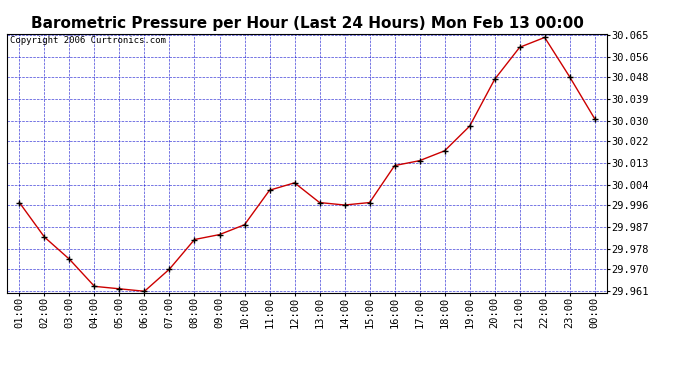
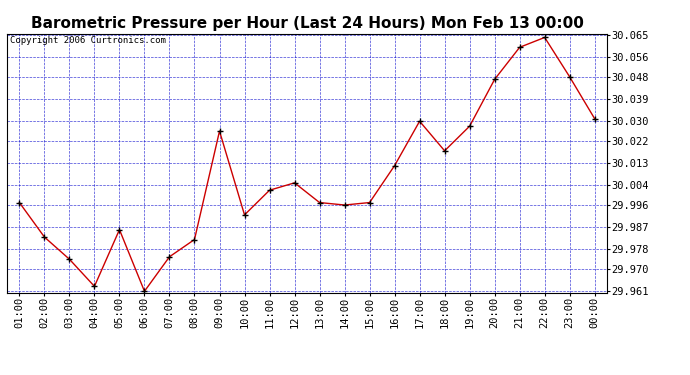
05:00: 29.962 -> 29.986
07:00: 29.970 -> 29.975
09:00: 29.984 -> 30.026
10:00: 29.988 -> 29.992
17:00: 30.014 -> 30.030
